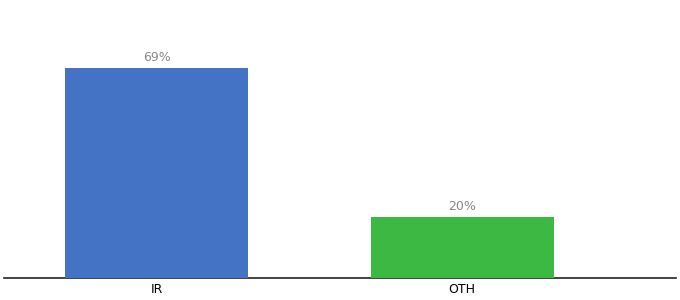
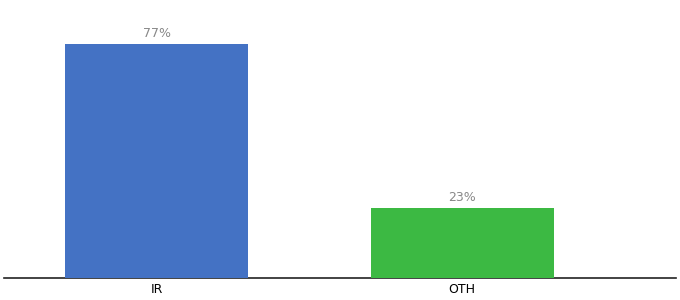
IR: 69% -> 77%
OTH: 20% -> 23%
